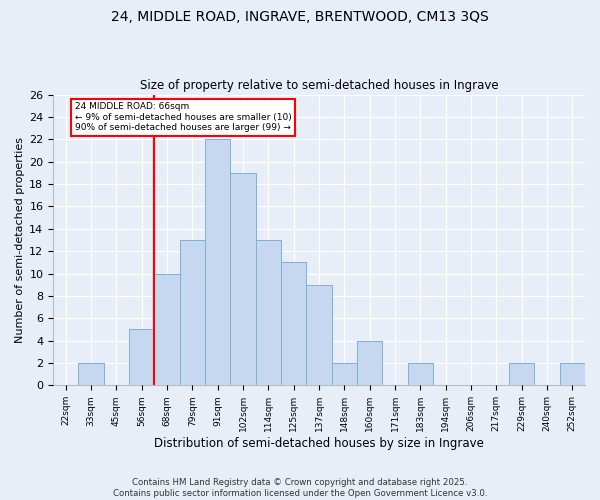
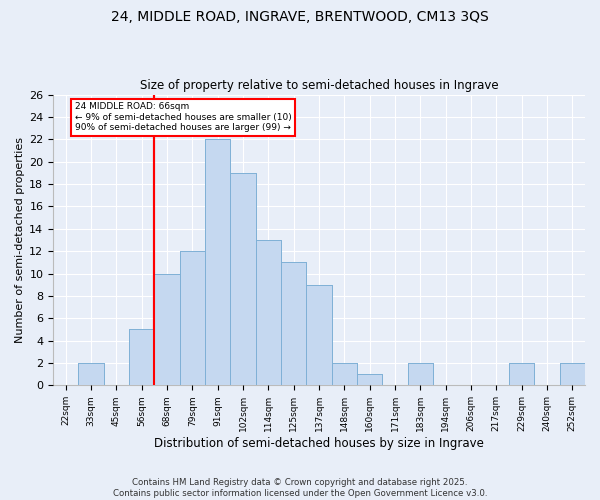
79sqm: 13 -> 12
160sqm: 4 -> 1
